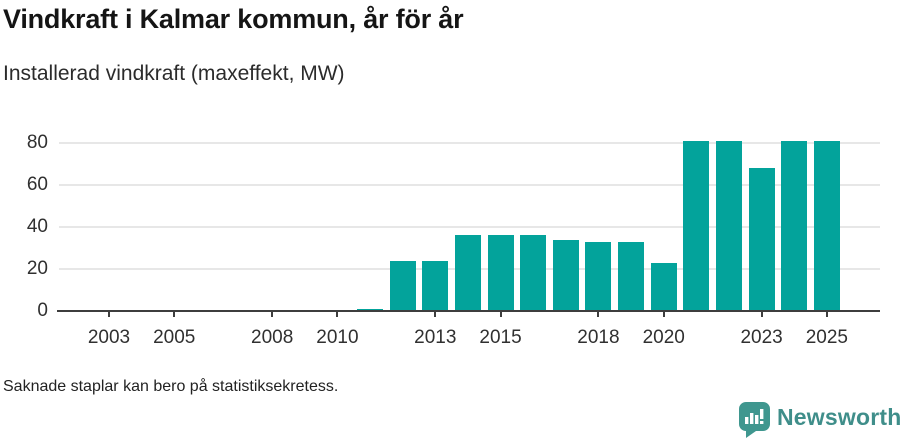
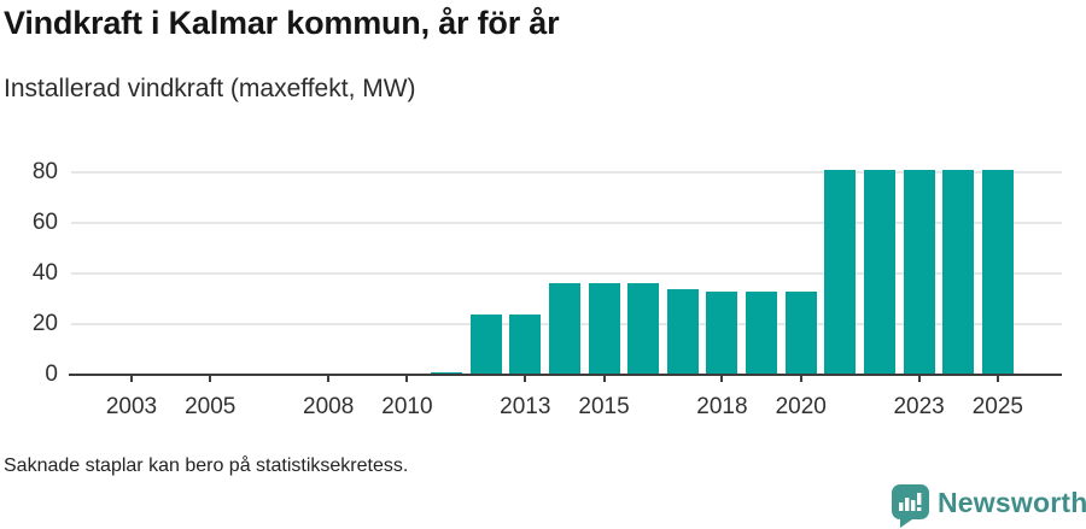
2020: 23 -> 33
2023: 68 -> 81
